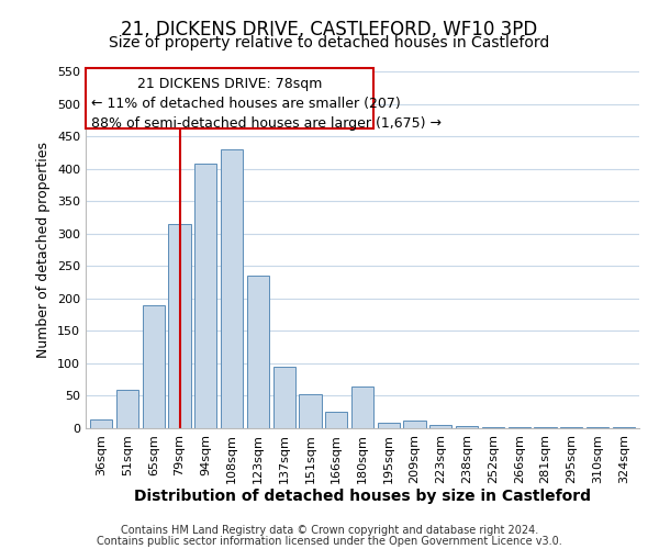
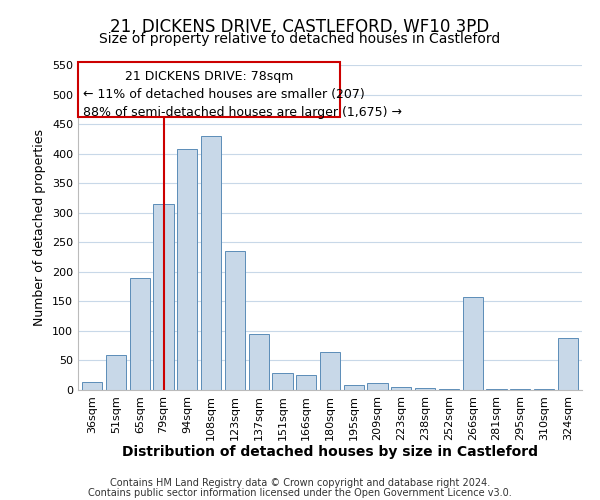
151sqm: 52 -> 28
266sqm: 2 -> 158
324sqm: 1 -> 88
